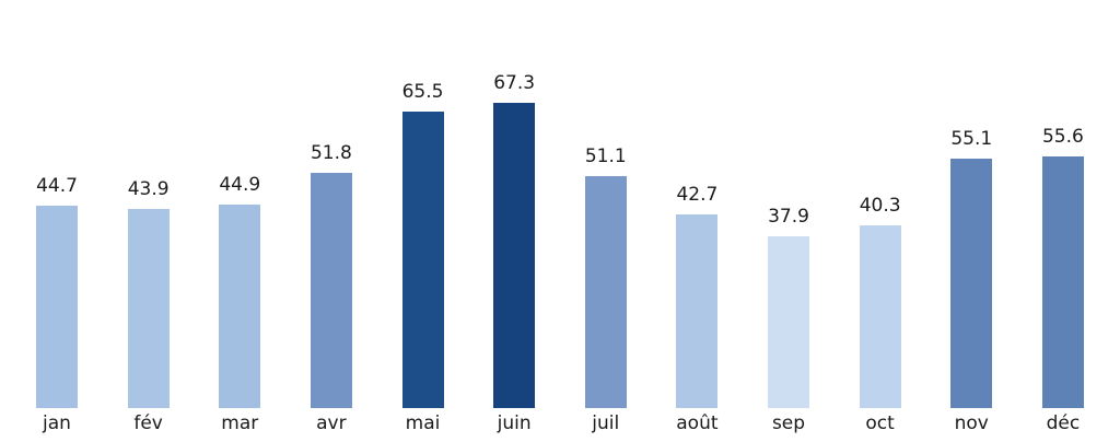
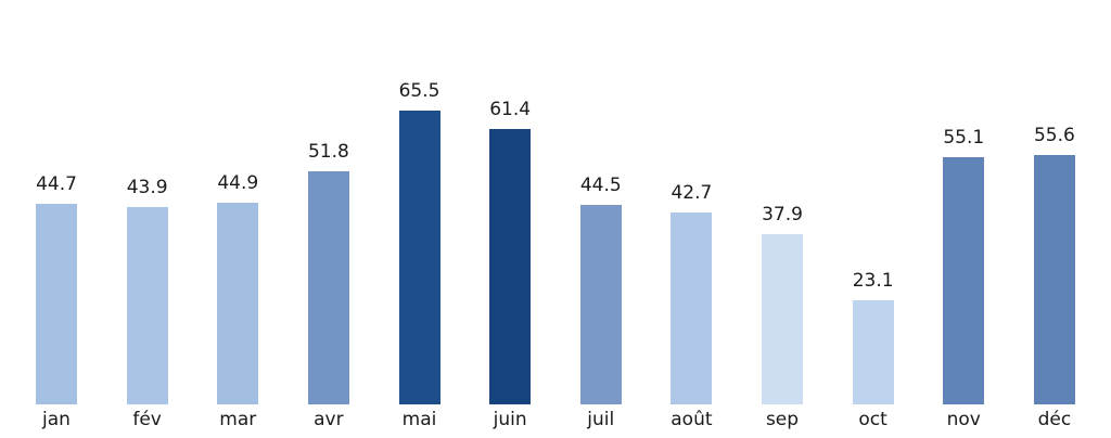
juin: 67.3 -> 61.4
juil: 51.1 -> 44.5
oct: 40.3 -> 23.1
